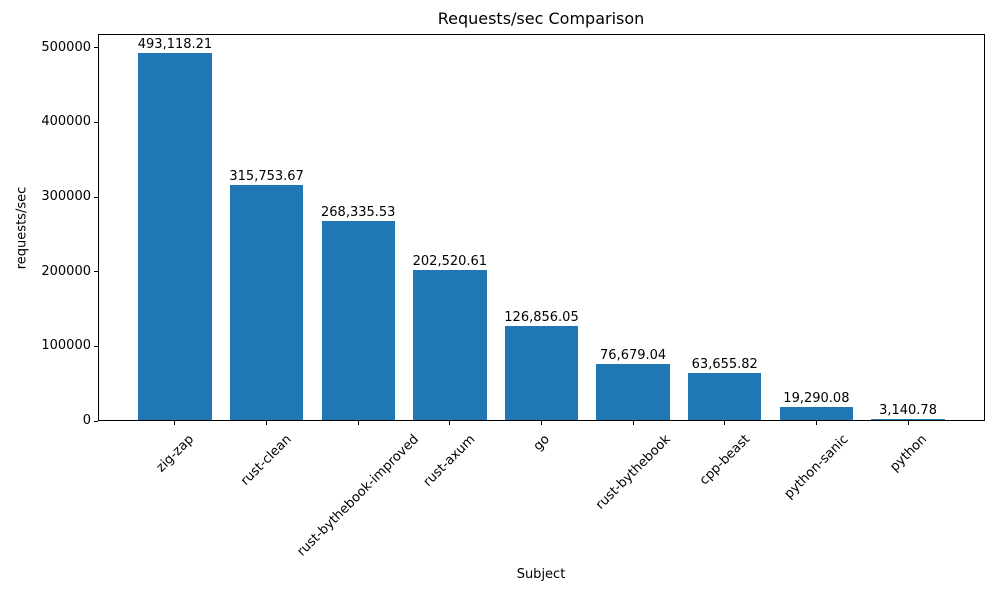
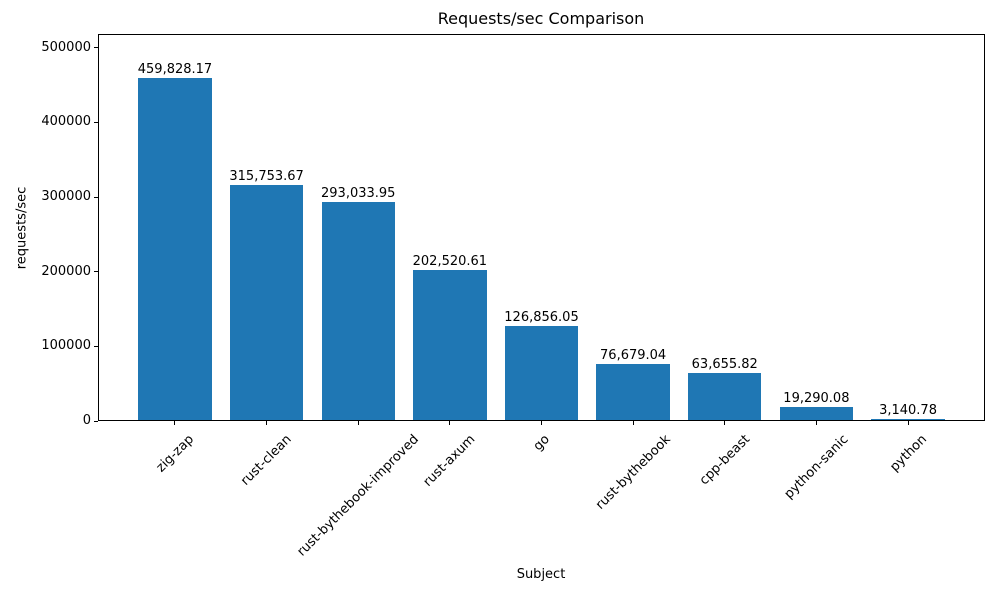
zig-zap: 493,118.21 -> 459,828.17
rust-bythebook-improved: 268,335.53 -> 293,033.95
